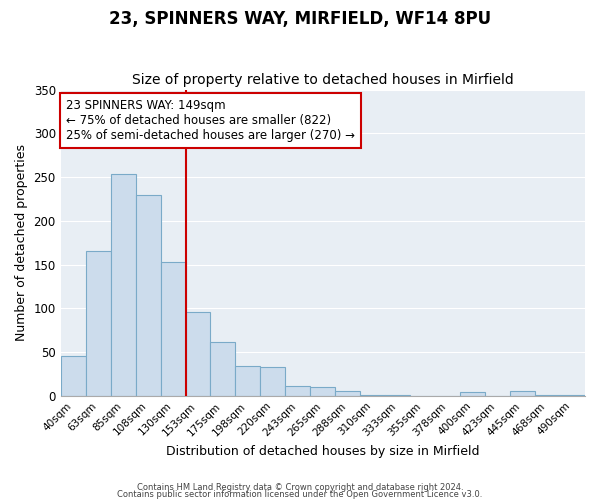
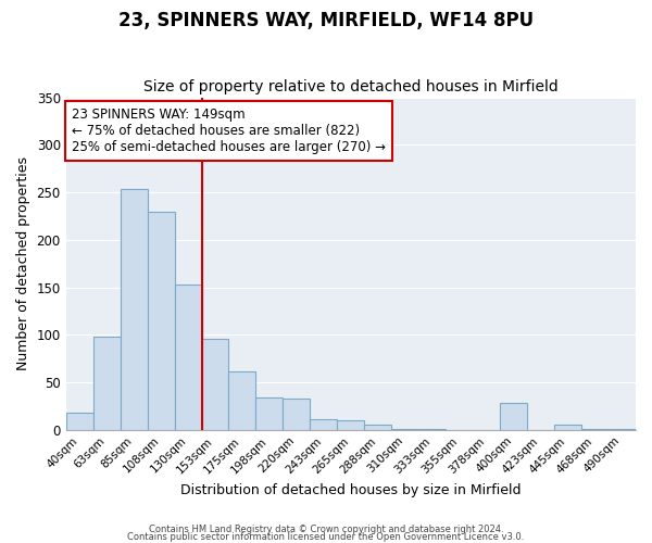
40sqm: 46 -> 18
63sqm: 165 -> 98
400sqm: 4 -> 28
